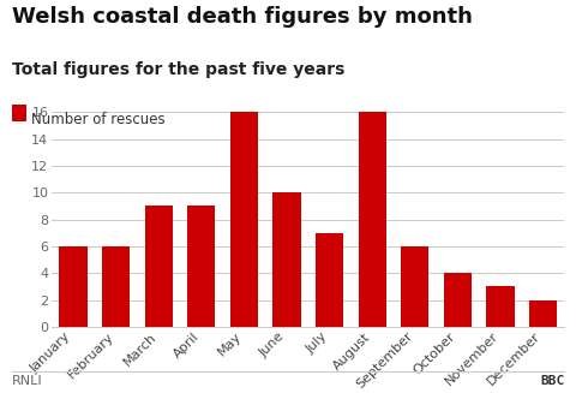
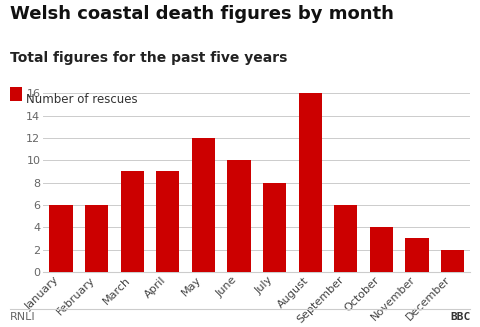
May: 16 -> 12
July: 7 -> 8
